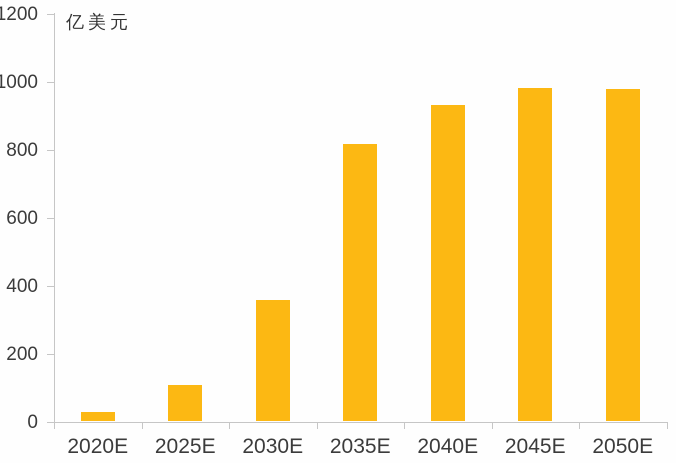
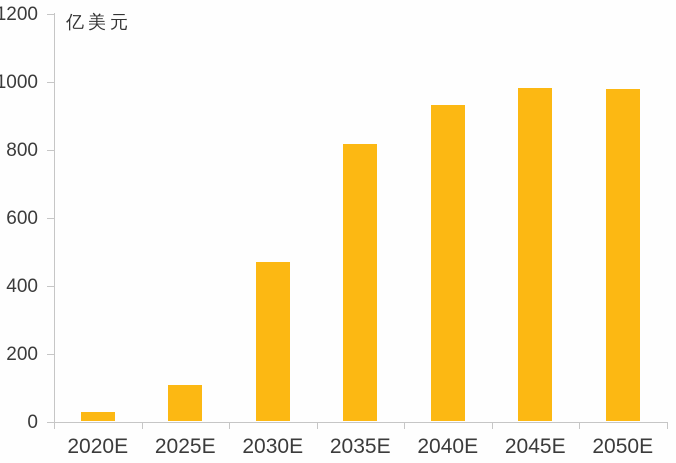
2030E: 360 -> 470
